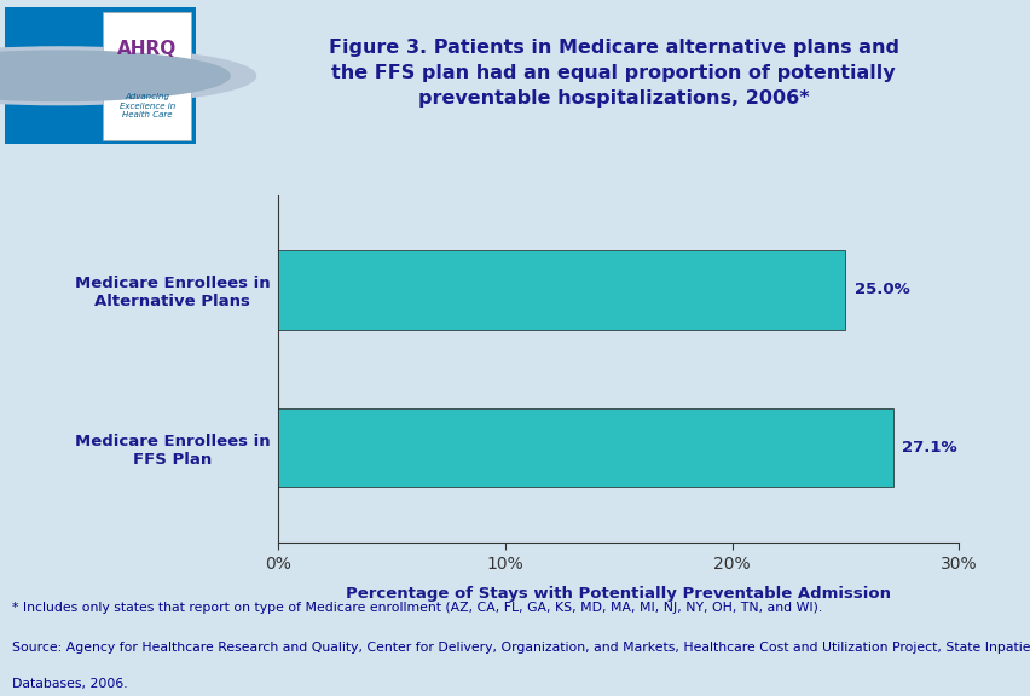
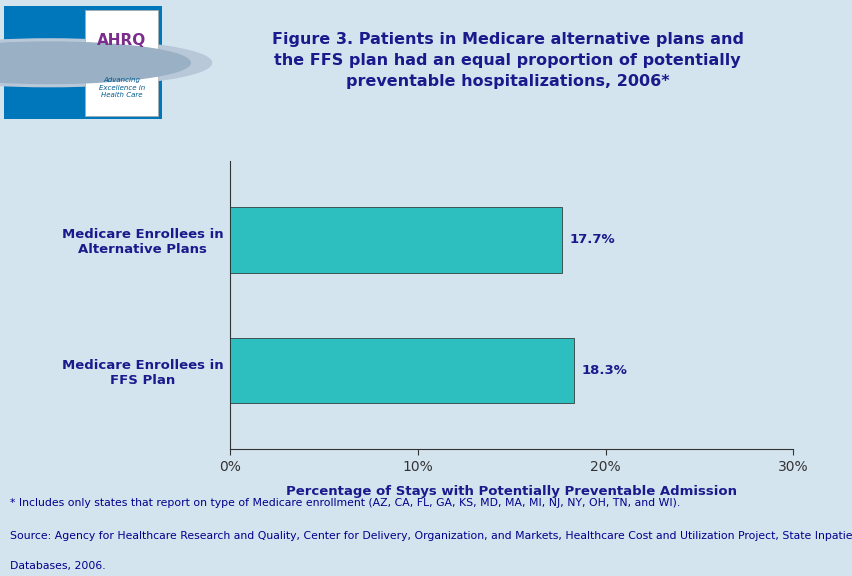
Medicare Enrollees in Alternative Plans: 25.0% -> 17.7%
Medicare Enrollees in FFS Plan: 27.1% -> 18.3%
